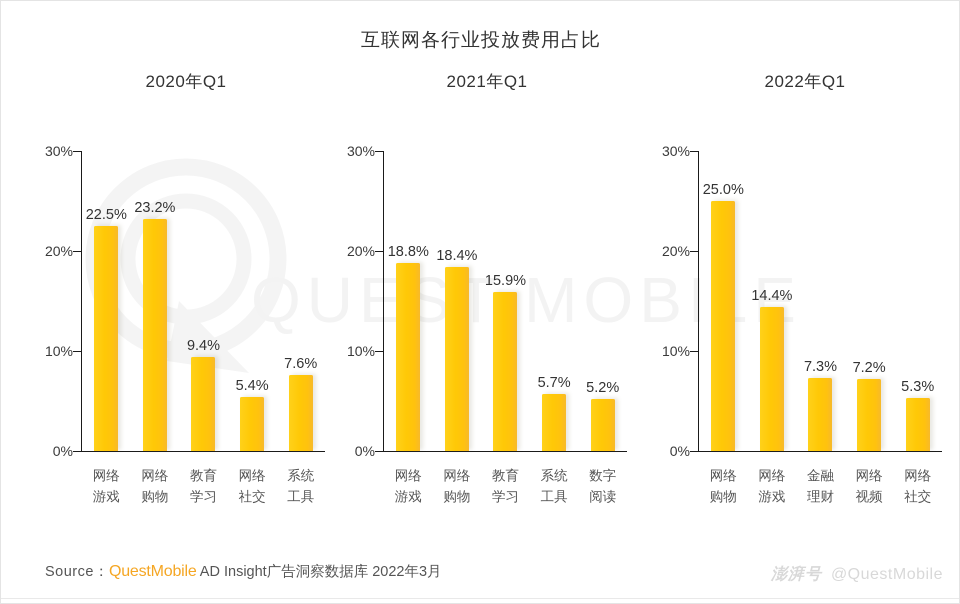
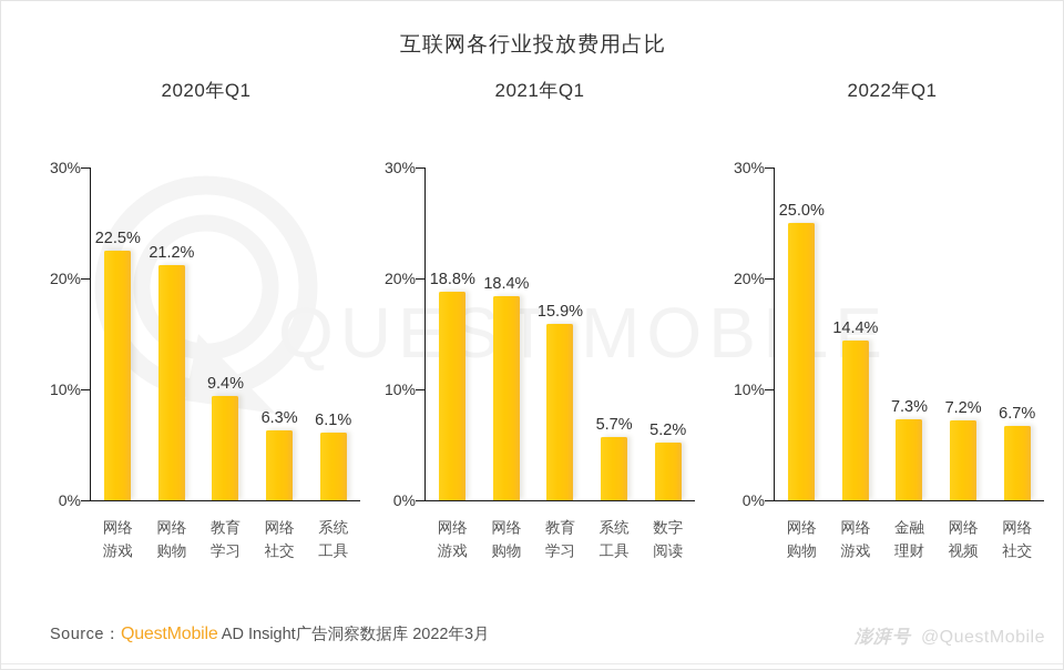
2020年Q1/网络购物: 23.2% -> 21.2%
2020年Q1/网络社交: 5.4% -> 6.3%
2020年Q1/系统工具: 7.6% -> 6.1%
2022年Q1/网络社交: 5.3% -> 6.7%
